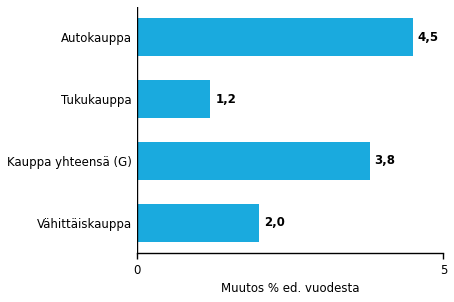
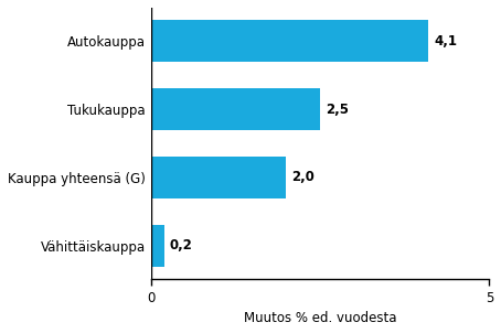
Autokauppa: 4,5 -> 4,1
Tukukauppa: 1,2 -> 2,5
Kauppa yhteensä (G): 3,8 -> 2,0
Vähittäiskauppa: 2,0 -> 0,2
